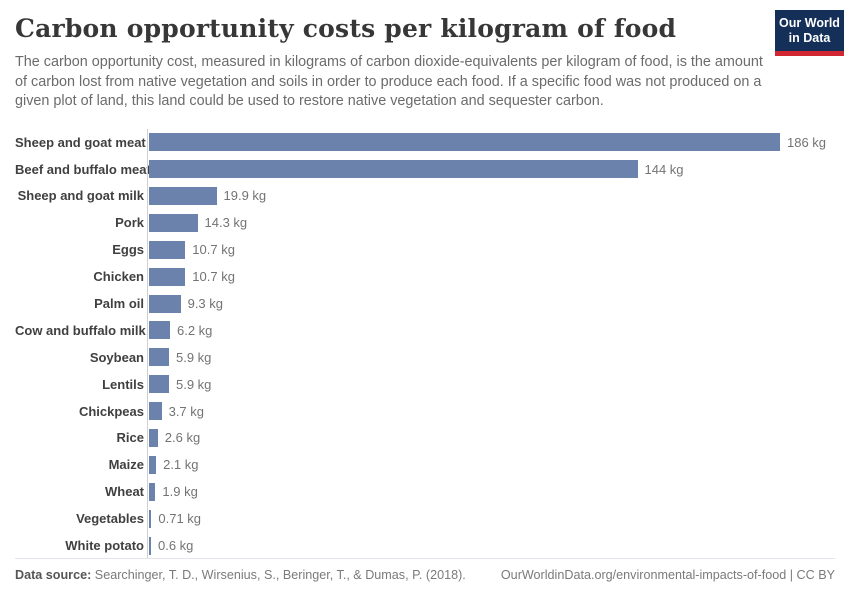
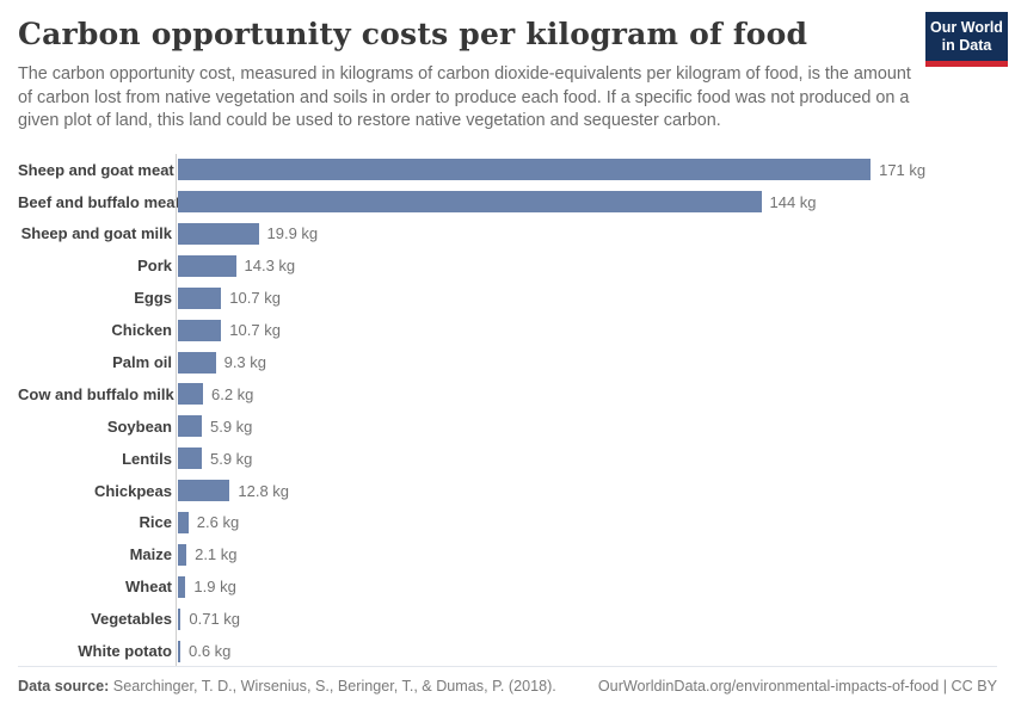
Sheep and goat meat: 186 -> 171
Chickpeas: 3.7 -> 12.8
